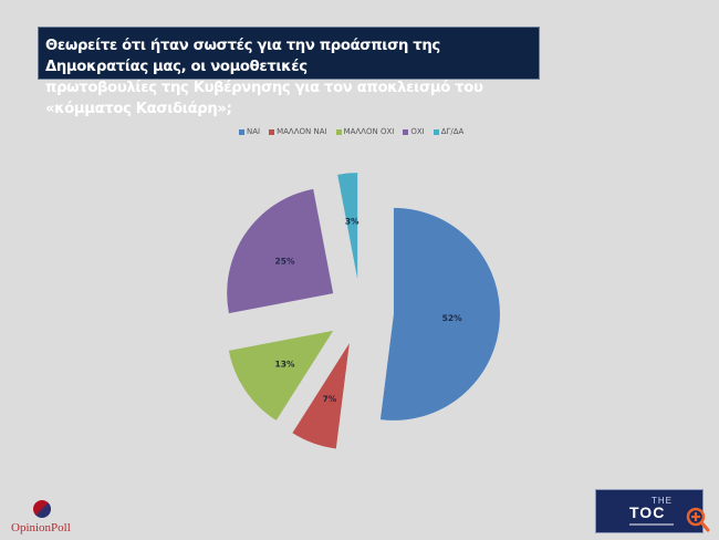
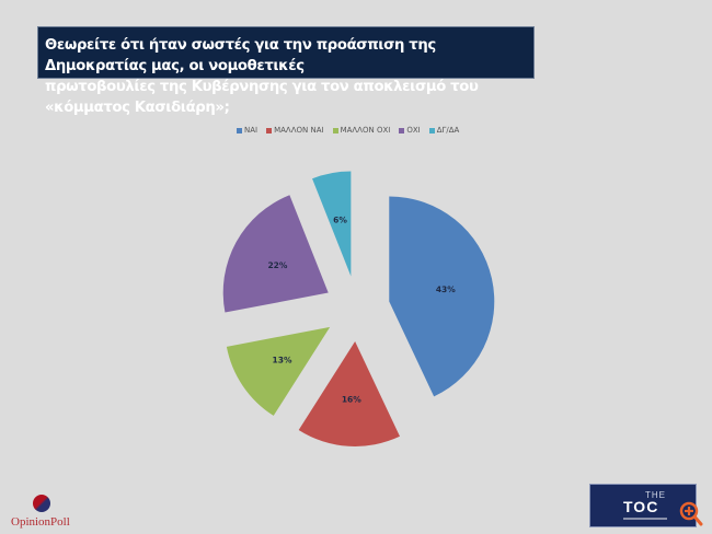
ΝΑΙ: 52% -> 43%
ΜΑΛΛΟΝ ΝΑΙ: 7% -> 16%
ΟΧΙ: 25% -> 22%
ΔΓ/ΔΑ: 3% -> 6%
